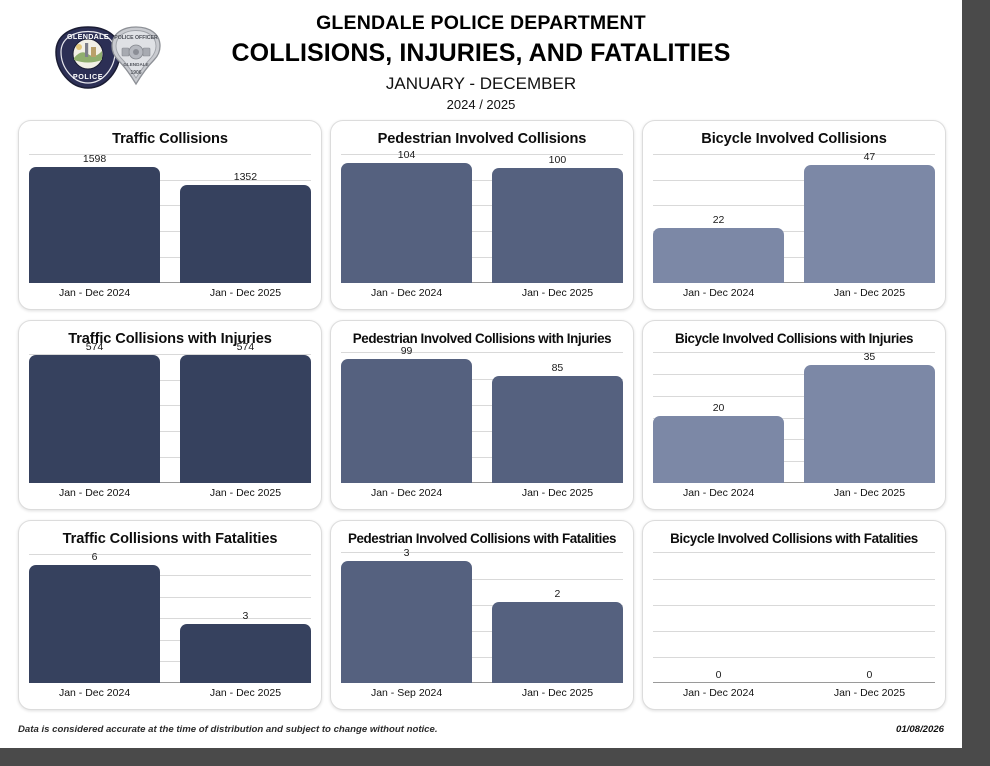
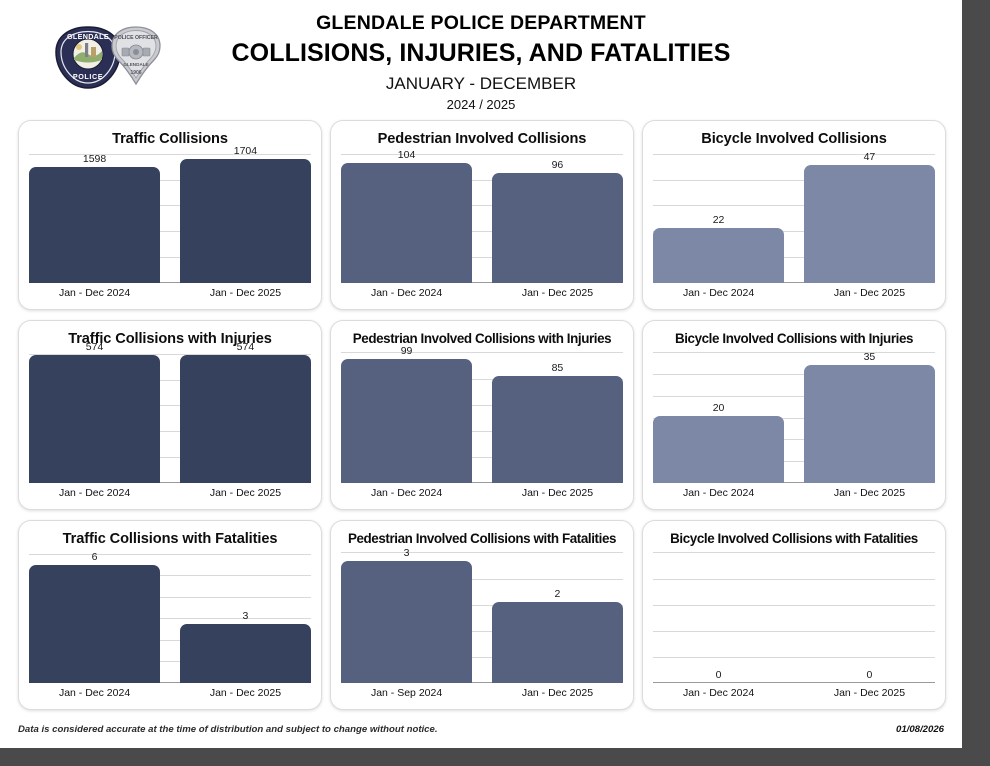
Traffic Collisions/Jan - Dec 2025: 1352 -> 1704
Pedestrian Involved Collisions/Jan - Dec 2025: 100 -> 96
